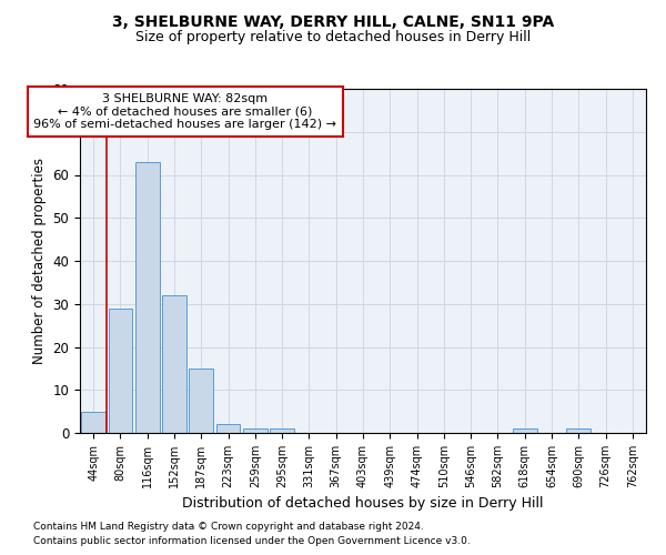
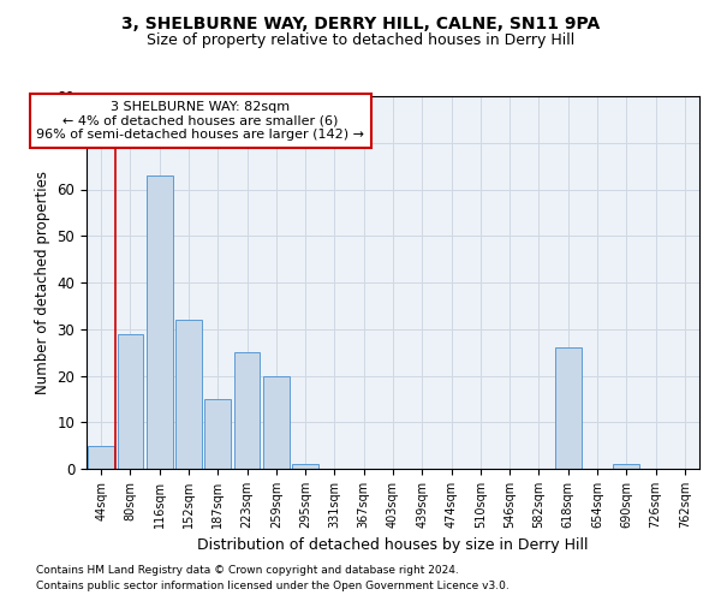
223sqm: 2 -> 25
259sqm: 1 -> 20
618sqm: 1 -> 26
